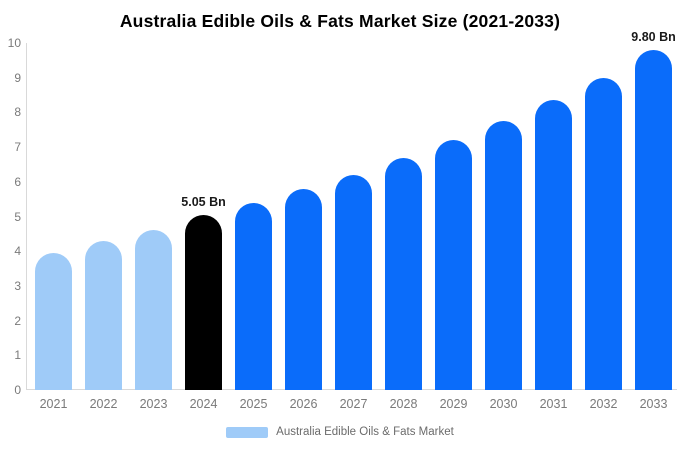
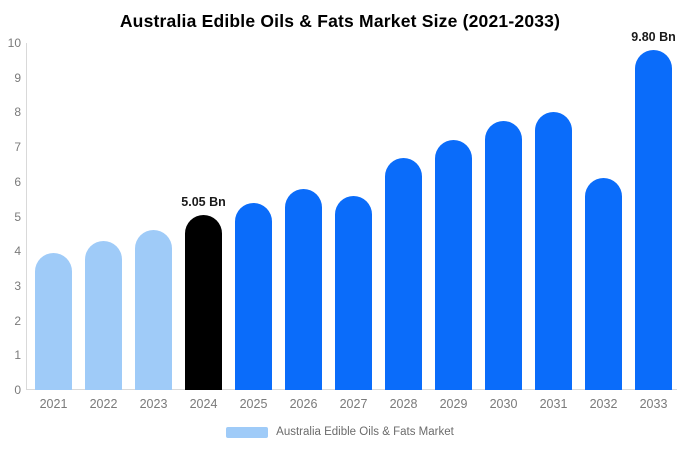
2027: 6.2 -> 5.6
2031: 8.3 -> 8.0
2032: 9.0 -> 6.1
